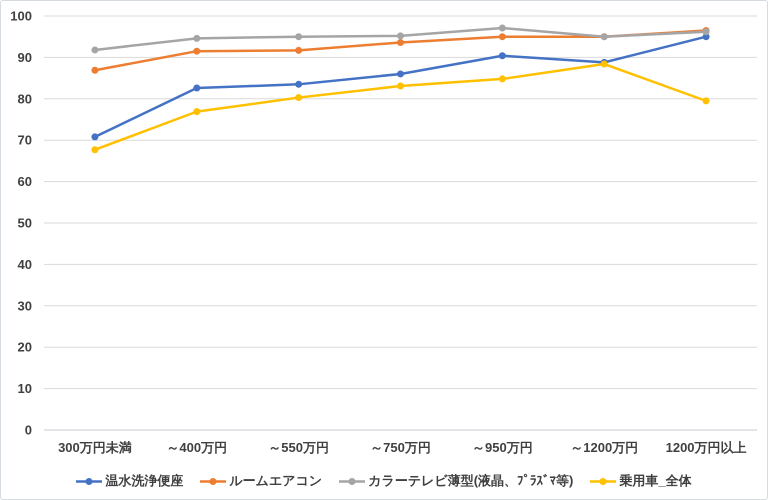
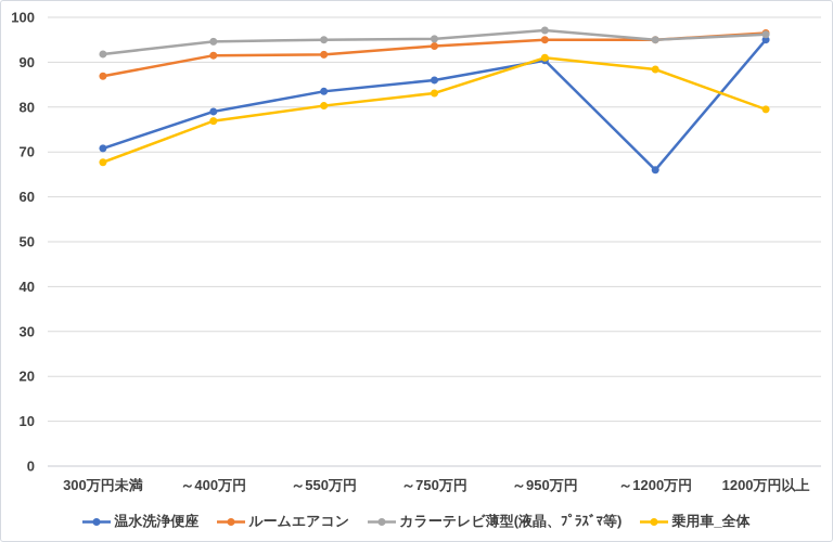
温水洗浄便座/～400万円: 83 -> 79
乗用車_全体/～950万円: 85 -> 91
温水洗浄便座/～1200万円: 89 -> 66
